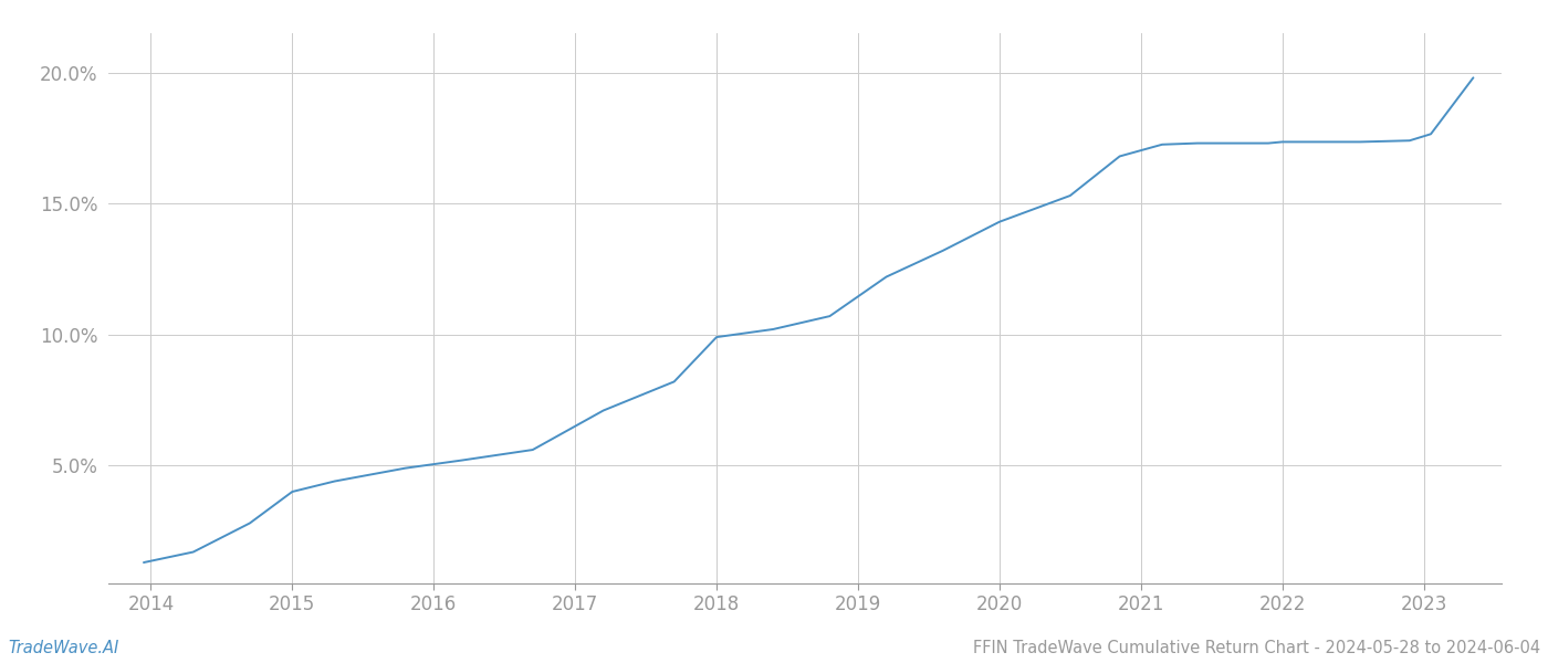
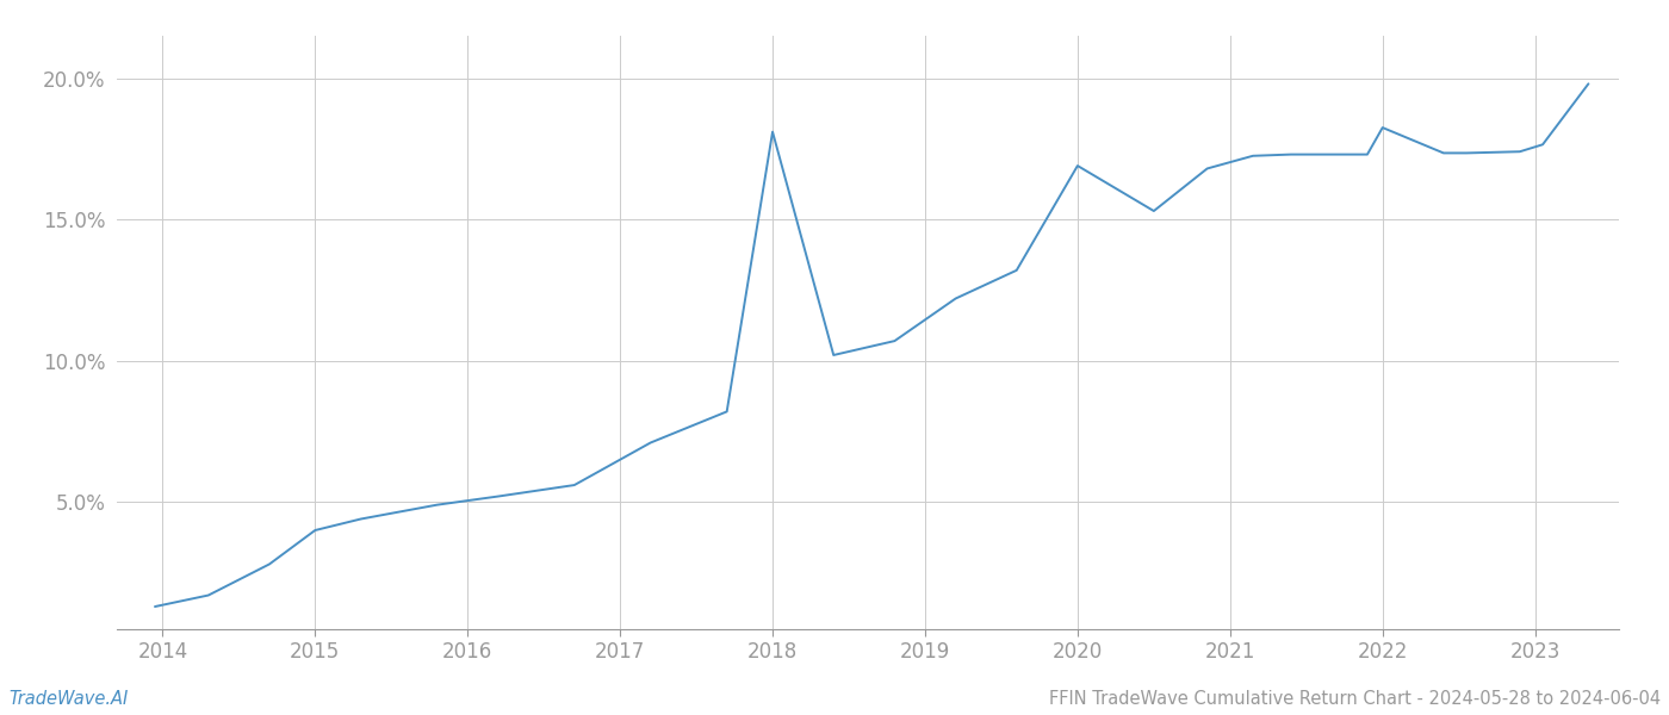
2018: 9.90% -> 18.10%
2020: 14.30% -> 16.90%
2022: 17.35% -> 18.25%
